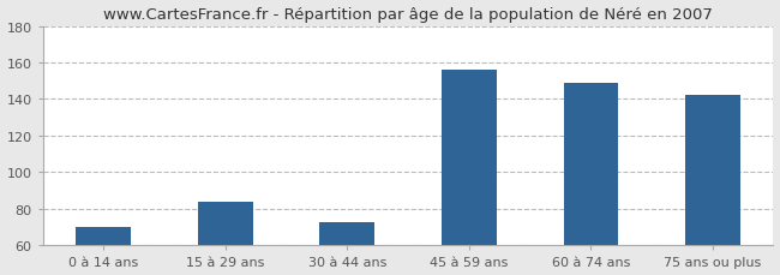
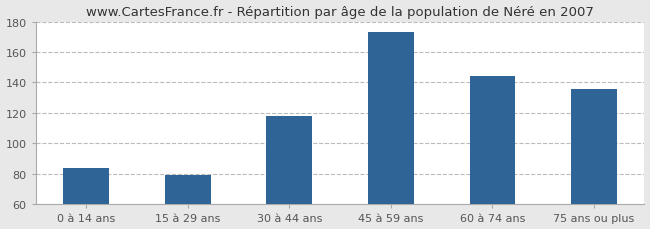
0 à 14 ans: 70 -> 84
15 à 29 ans: 84 -> 79
30 à 44 ans: 73 -> 118
45 à 59 ans: 156 -> 173
60 à 74 ans: 149 -> 144
75 ans ou plus: 142 -> 136
